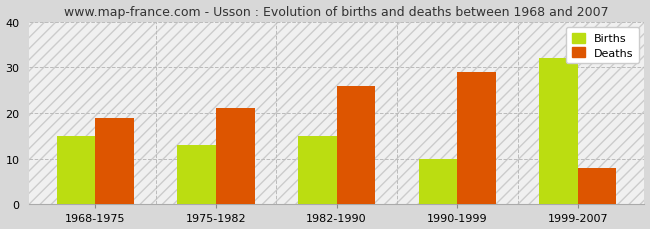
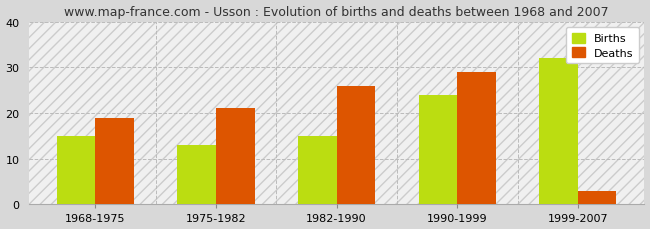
Births/1990-1999: 10 -> 24
Deaths/1999-2007: 8 -> 3
